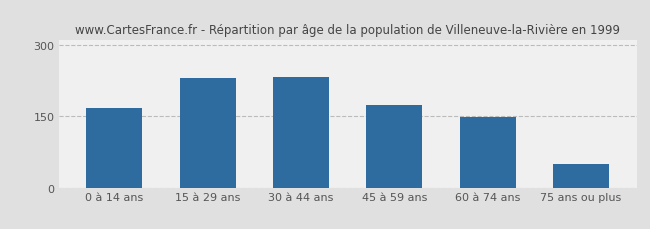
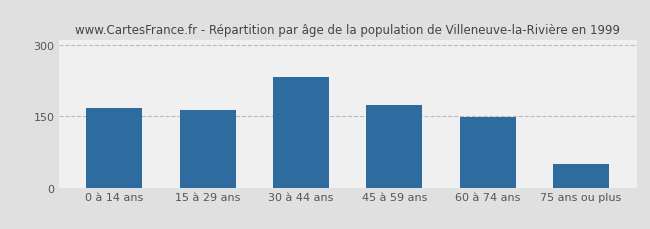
15 à 29 ans: 230 -> 163
